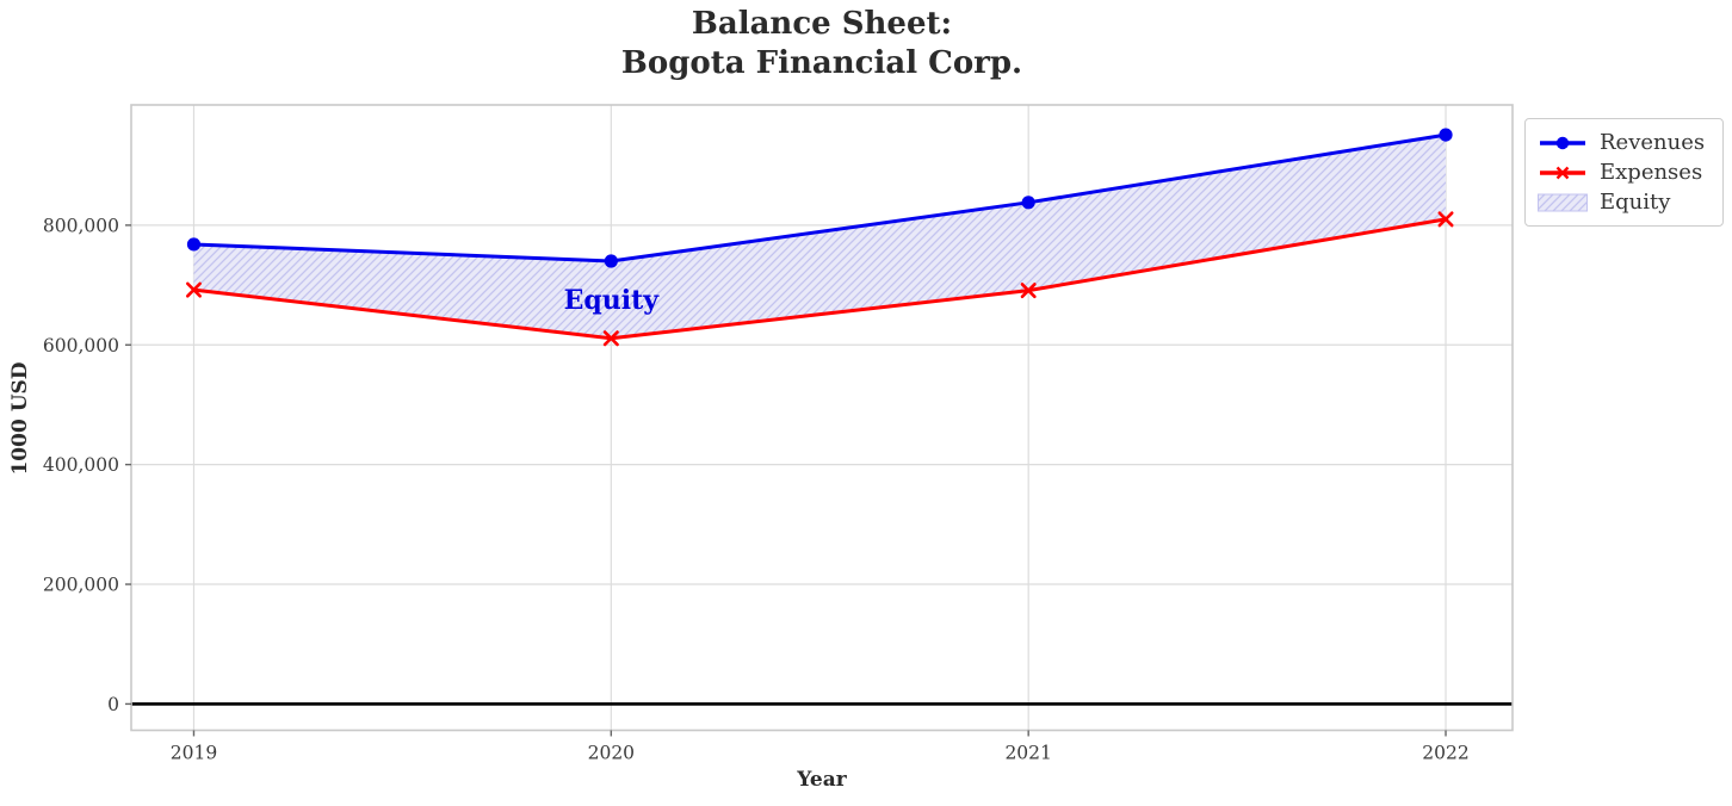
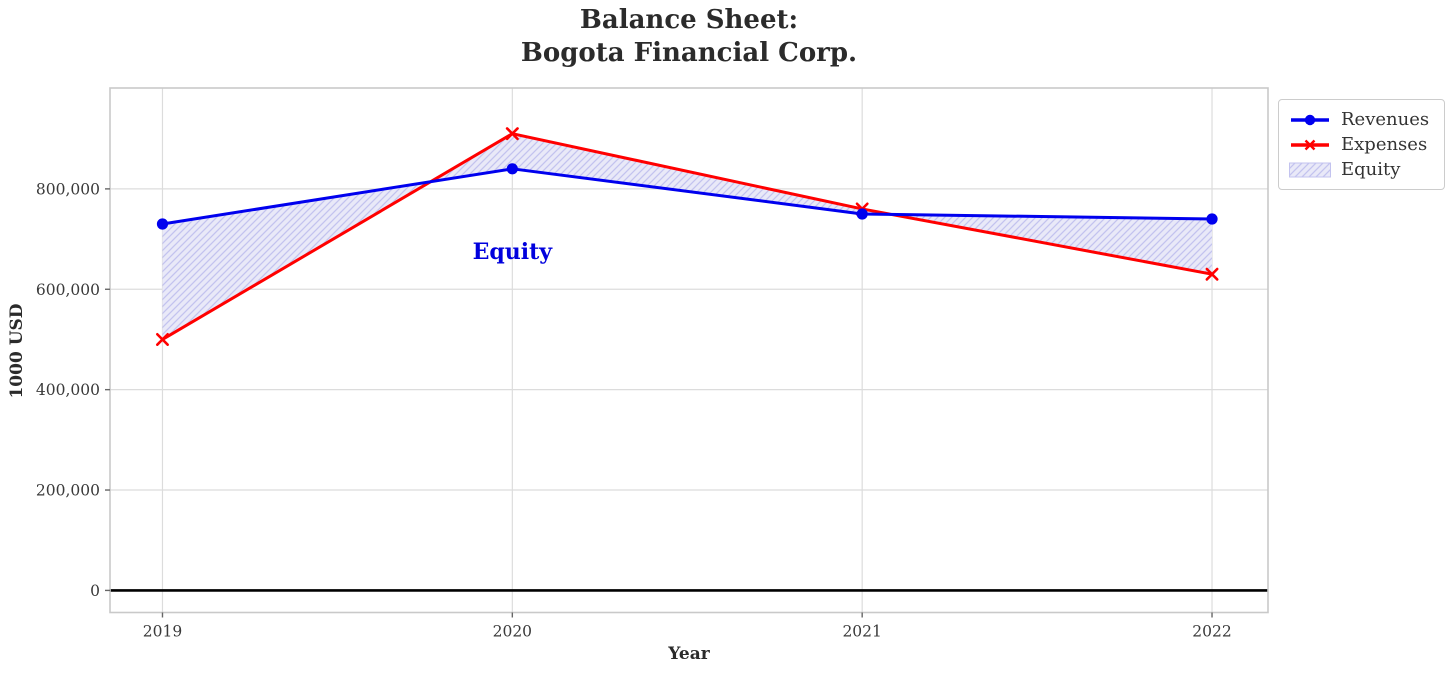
Revenues/2019: 770000 -> 730000
Expenses/2019: 690000 -> 500000
Revenues/2020: 740000 -> 840000
Expenses/2020: 610000 -> 910000
Revenues/2021: 840000 -> 750000
Expenses/2021: 690000 -> 760000
Revenues/2022: 950000 -> 740000
Expenses/2022: 810000 -> 630000
